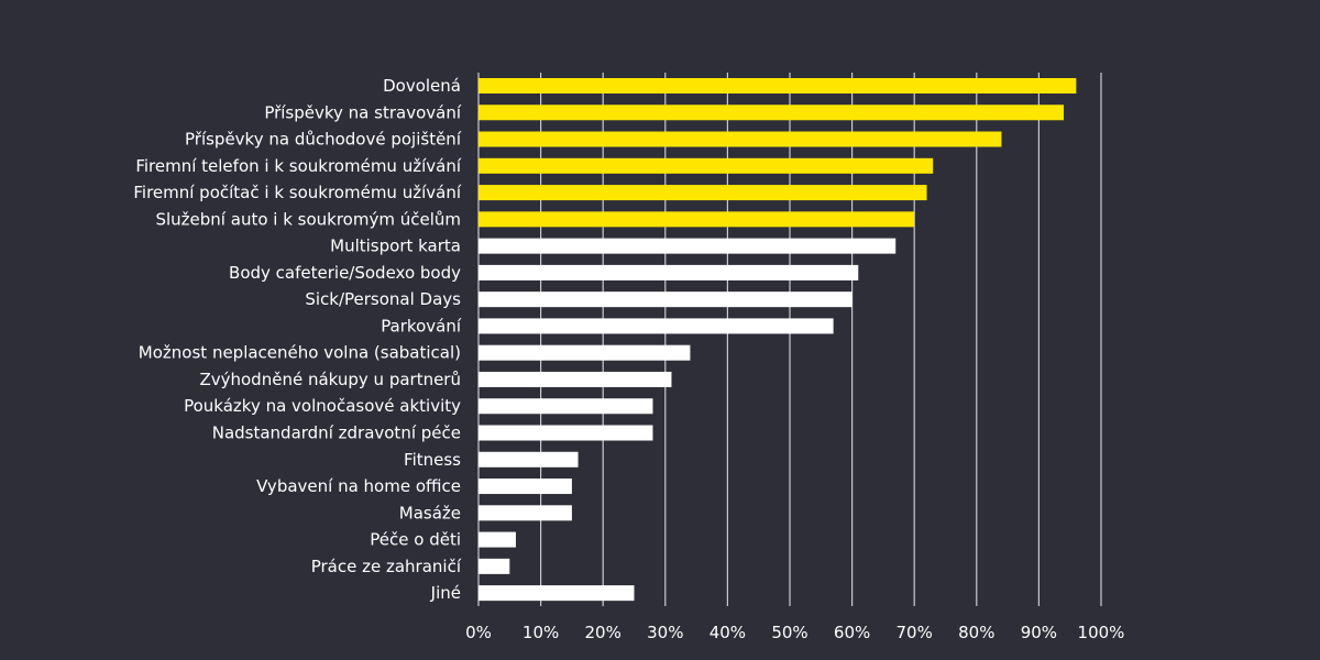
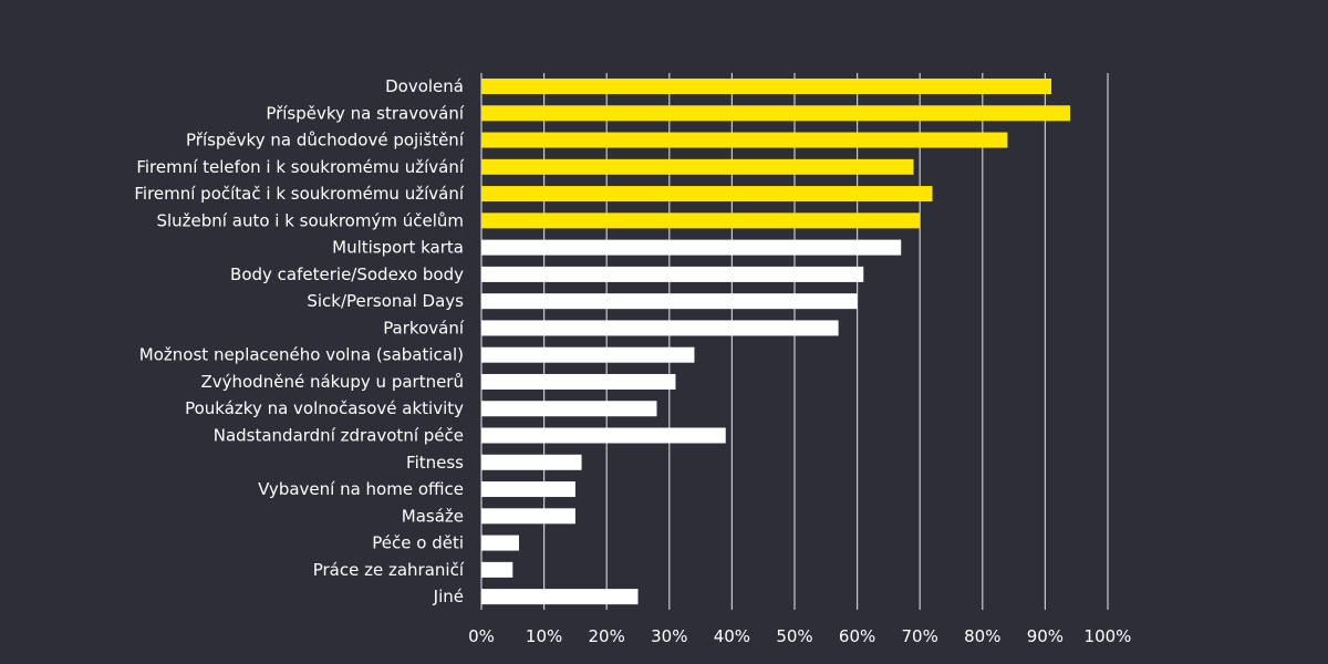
Dovolená: 96% -> 91%
Firemní telefon i k soukromému užívání: 73% -> 69%
Nadstandardní zdravotní péče: 28% -> 39%
